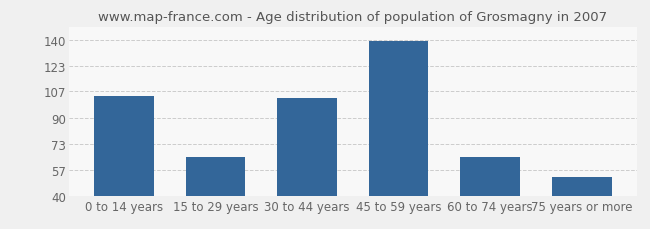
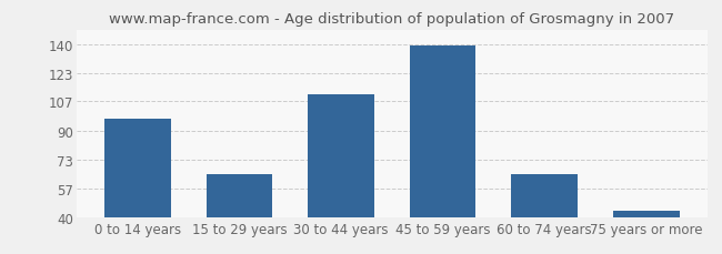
0 to 14 years: 104 -> 97
30 to 44 years: 103 -> 111
75 years or more: 52 -> 44
